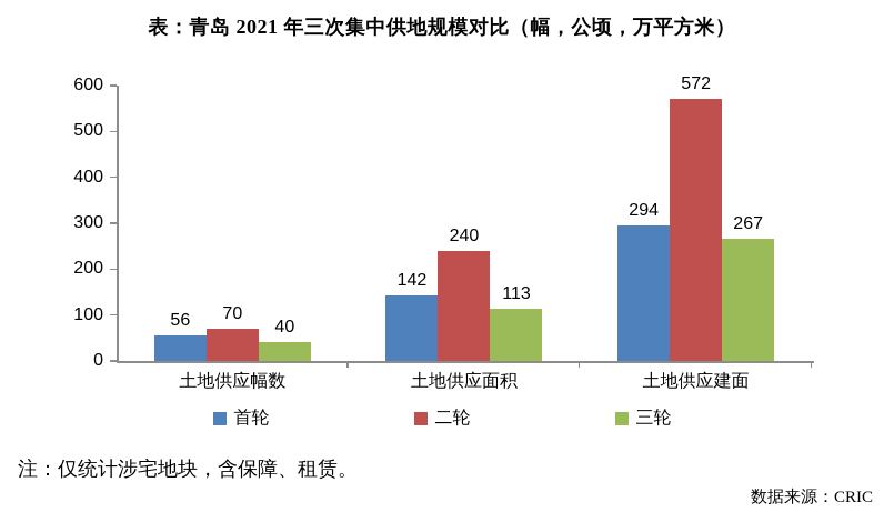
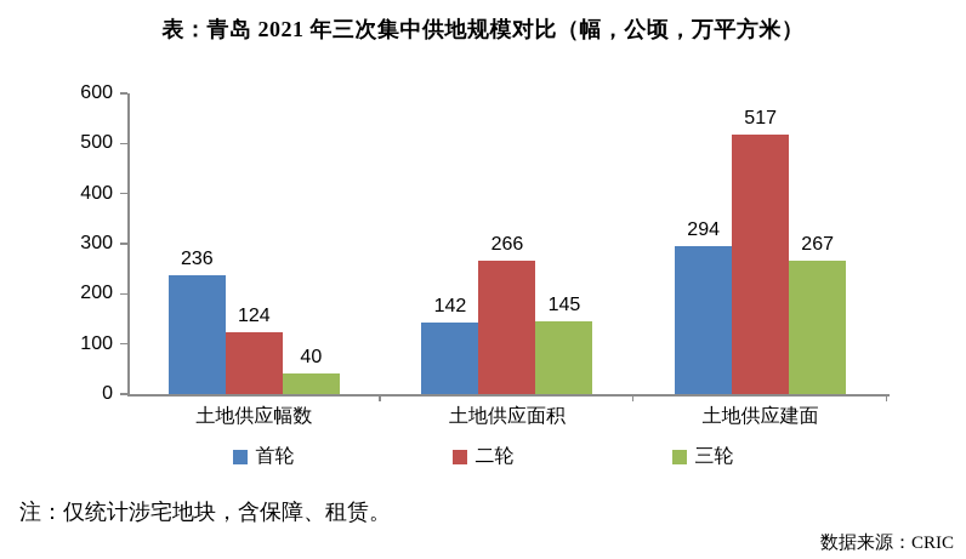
首轮/土地供应幅数: 56 -> 236
二轮/土地供应幅数: 70 -> 124
二轮/土地供应面积: 240 -> 266
三轮/土地供应面积: 113 -> 145
二轮/土地供应建面: 572 -> 517
